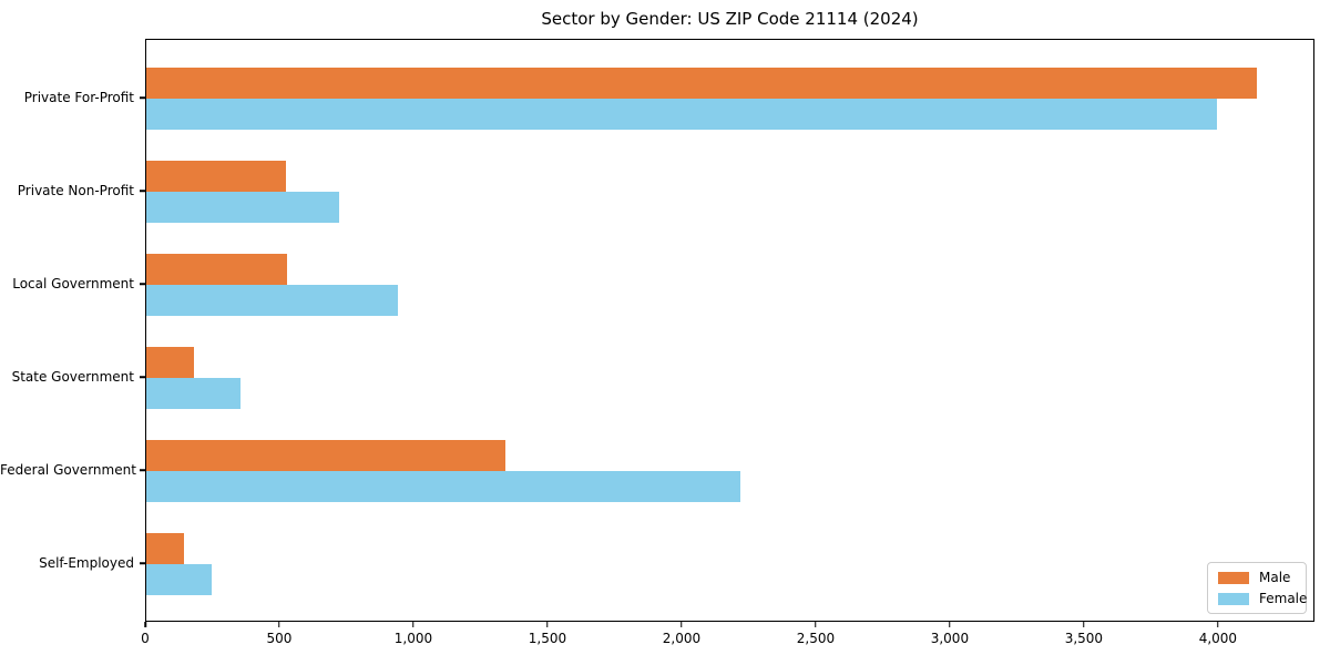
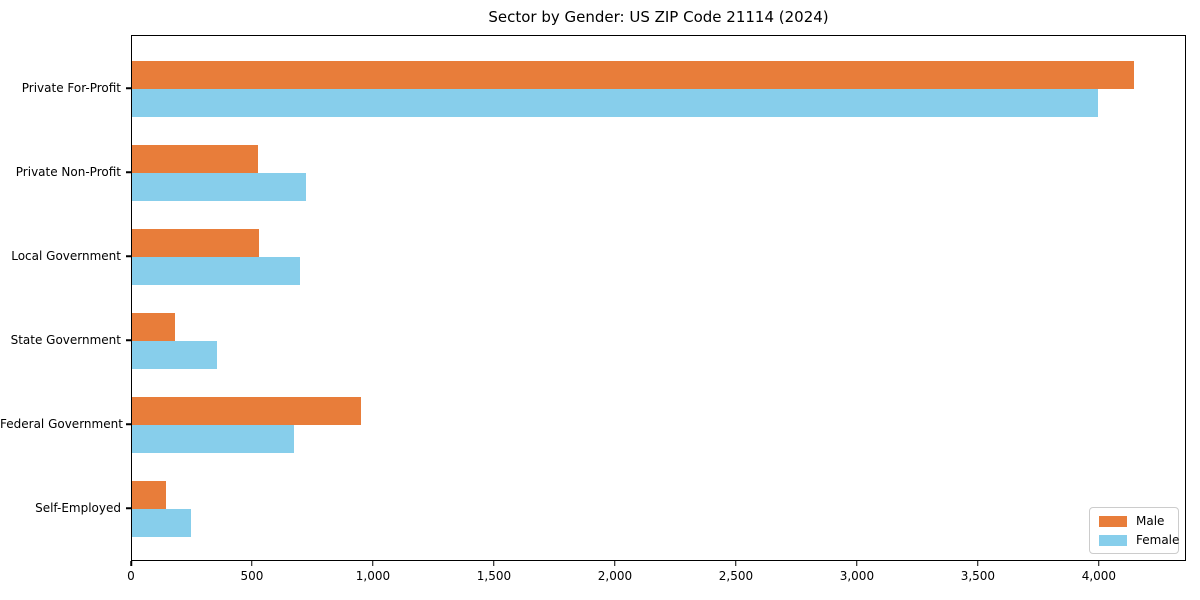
Female/Local Government: 940 -> 700
Male/Federal Government: 1340 -> 950
Female/Federal Government: 2220 -> 670
